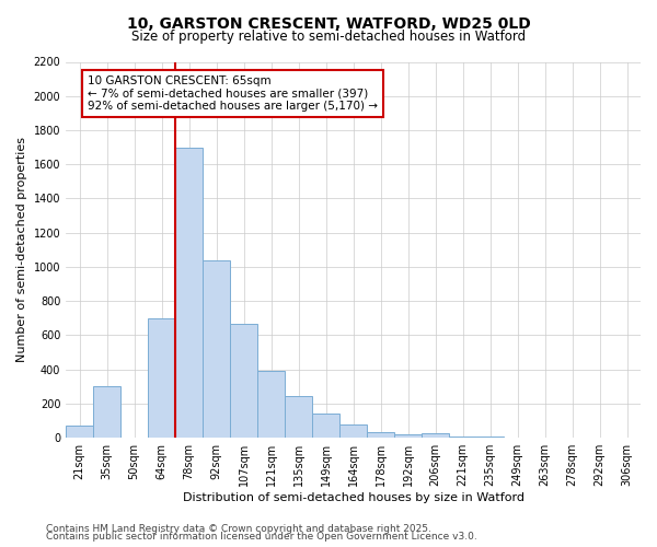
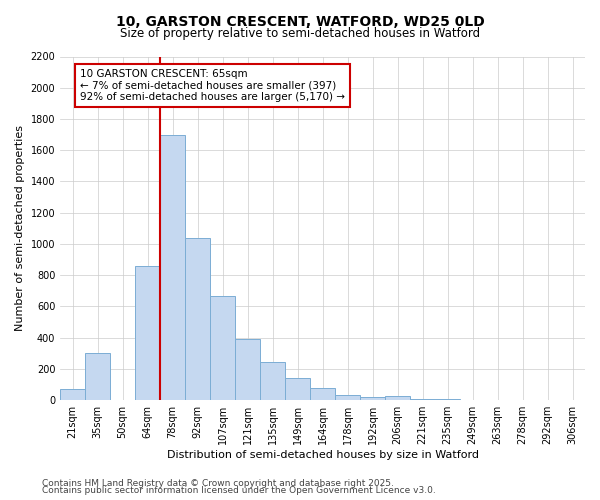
64sqm: 700 -> 860
